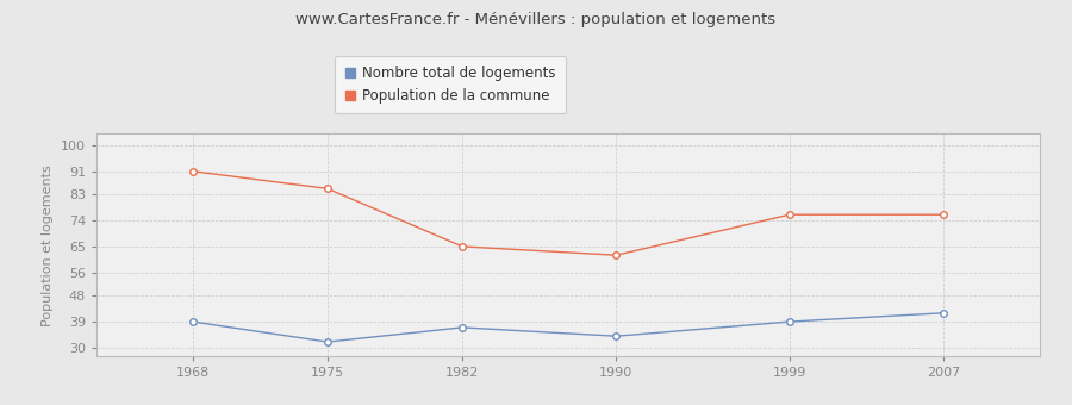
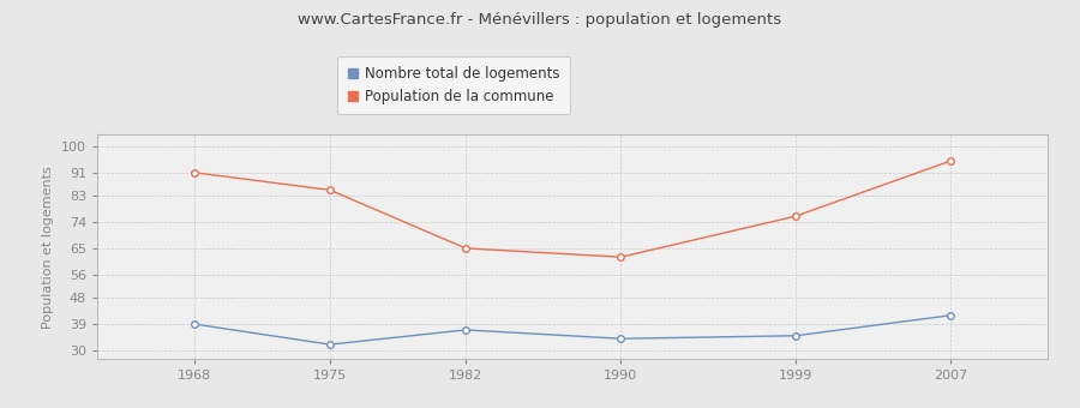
Nombre total de logements/1999: 39 -> 35
Population de la commune/2007: 76 -> 95
